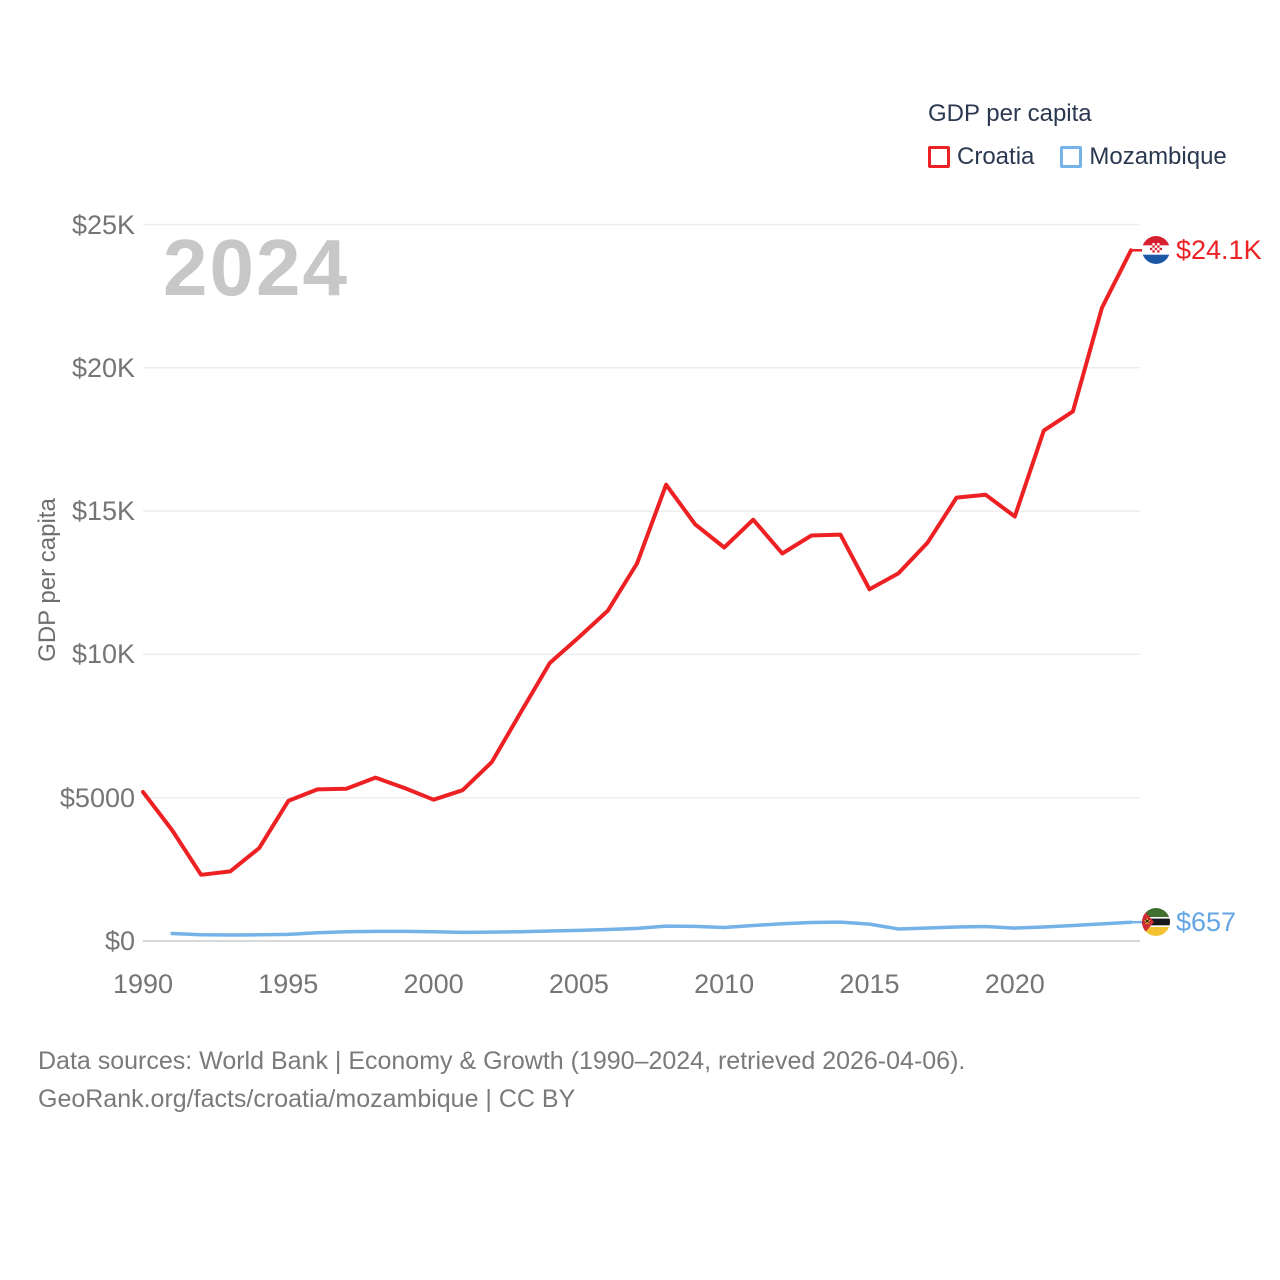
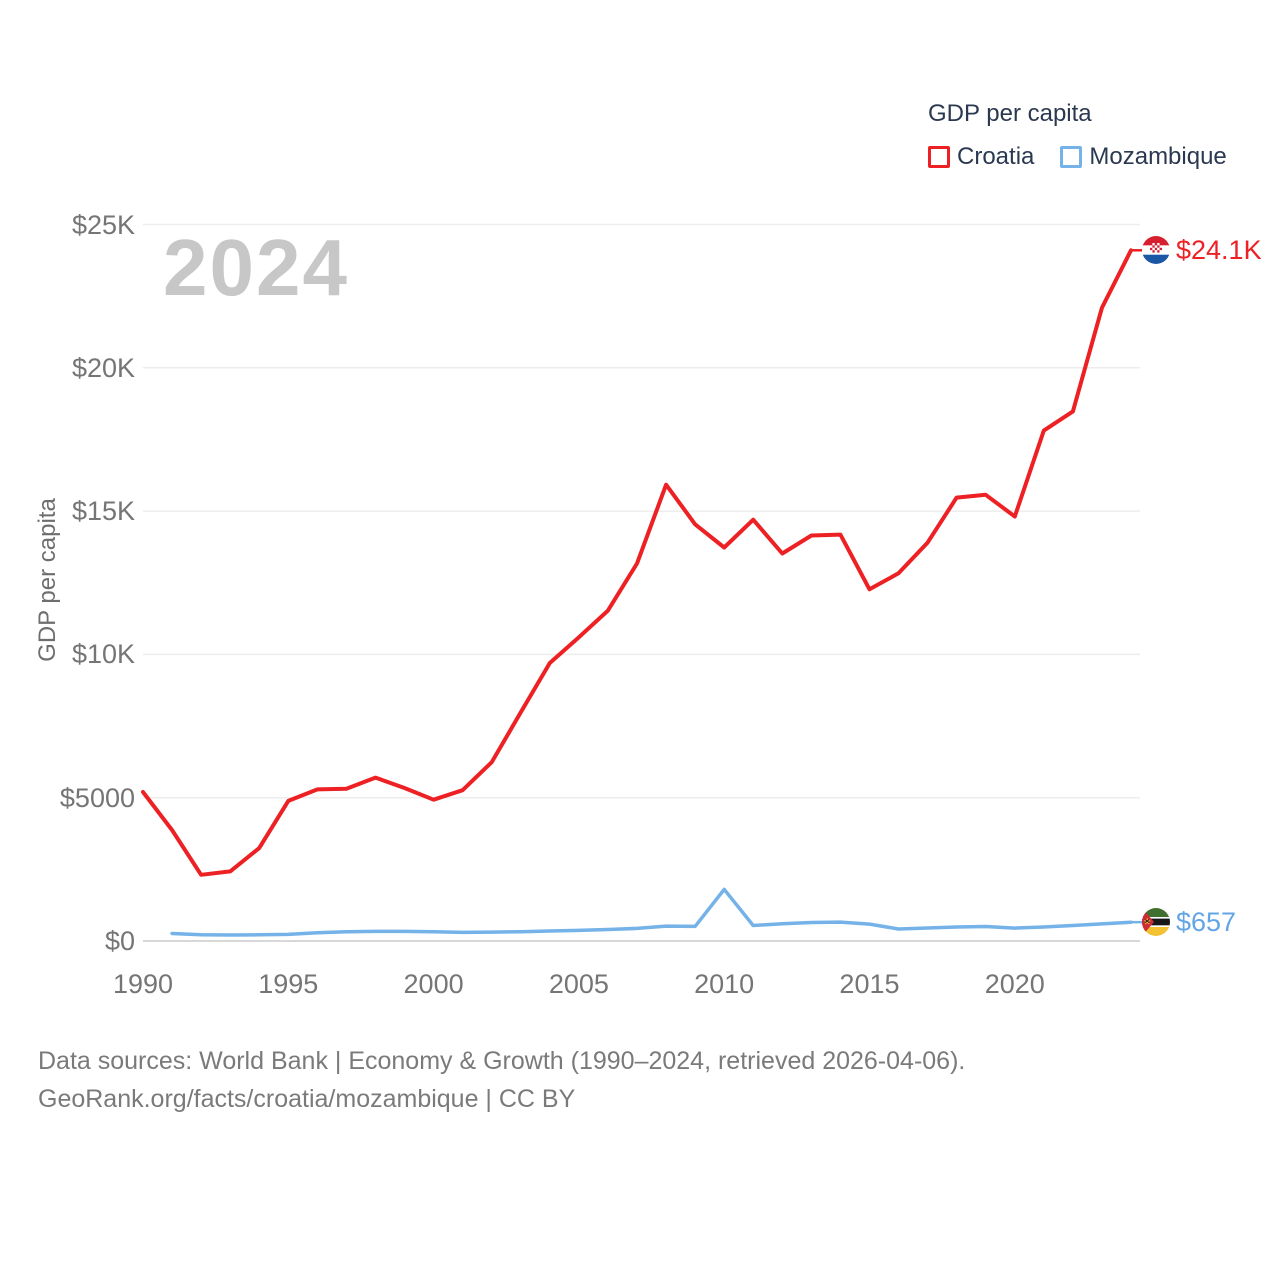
Mozambique/2010: $0.5K -> $1.8K
